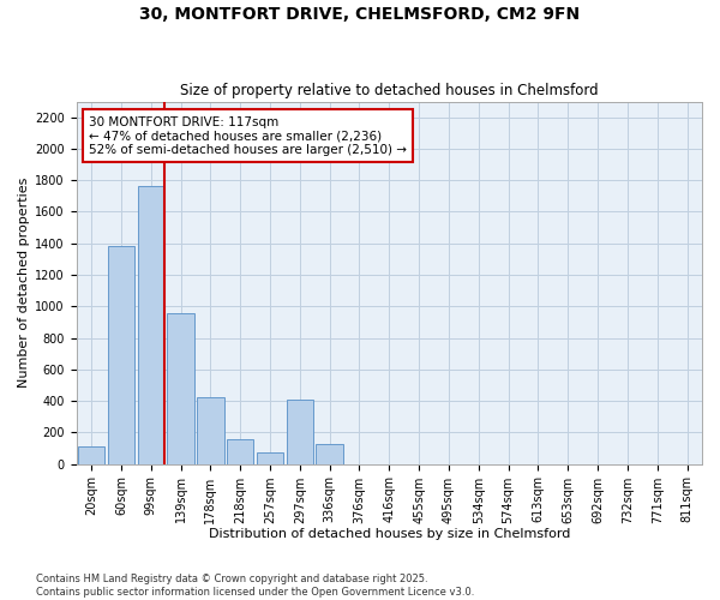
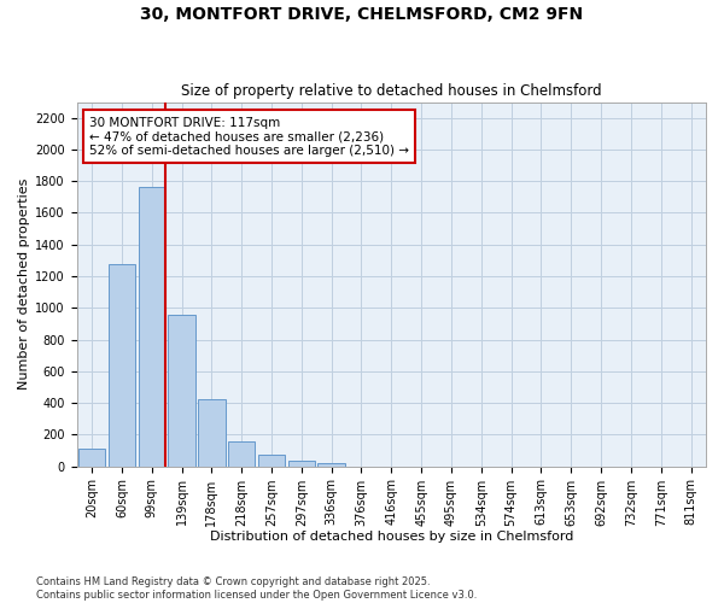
60sqm: 1380 -> 1280
297sqm: 410 -> 40
336sqm: 130 -> 20
